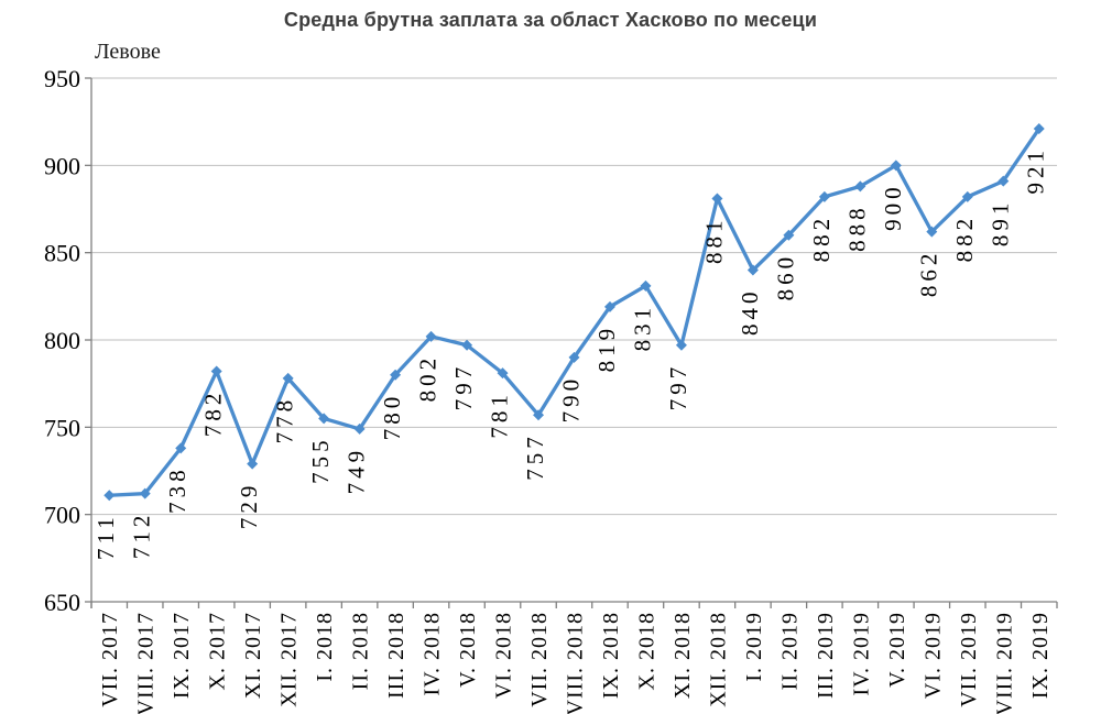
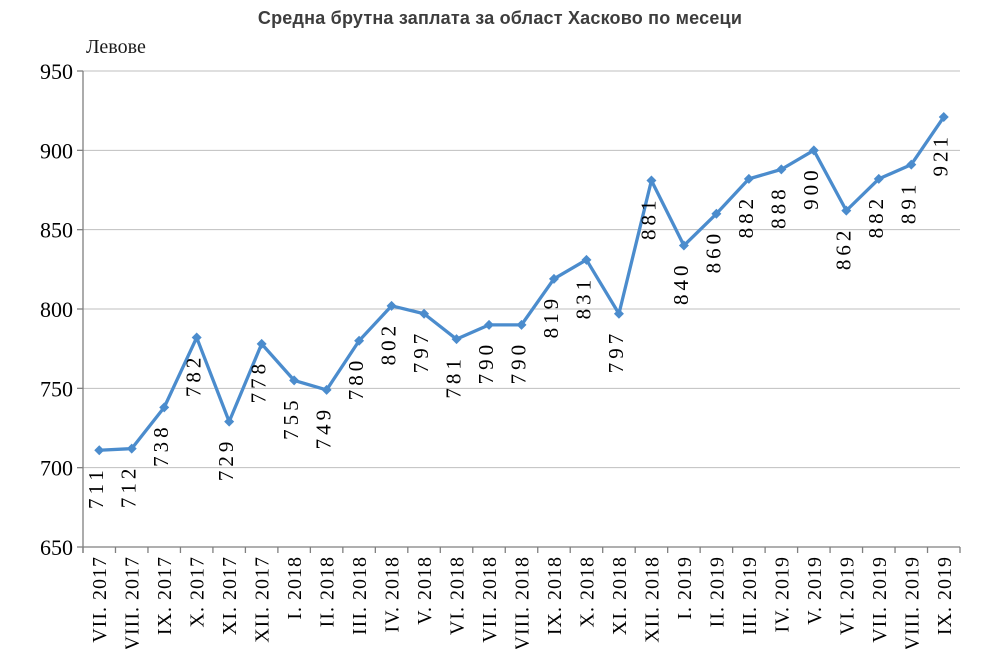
VII. 2018: 757 -> 790
